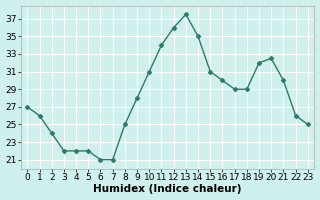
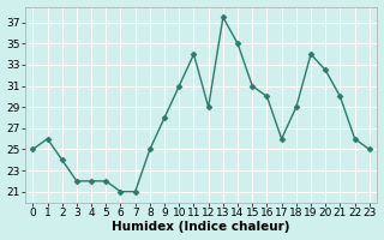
0: 27.0 -> 25.0
12: 36.0 -> 29.0
17: 29.0 -> 26.0
19: 32.0 -> 34.0
